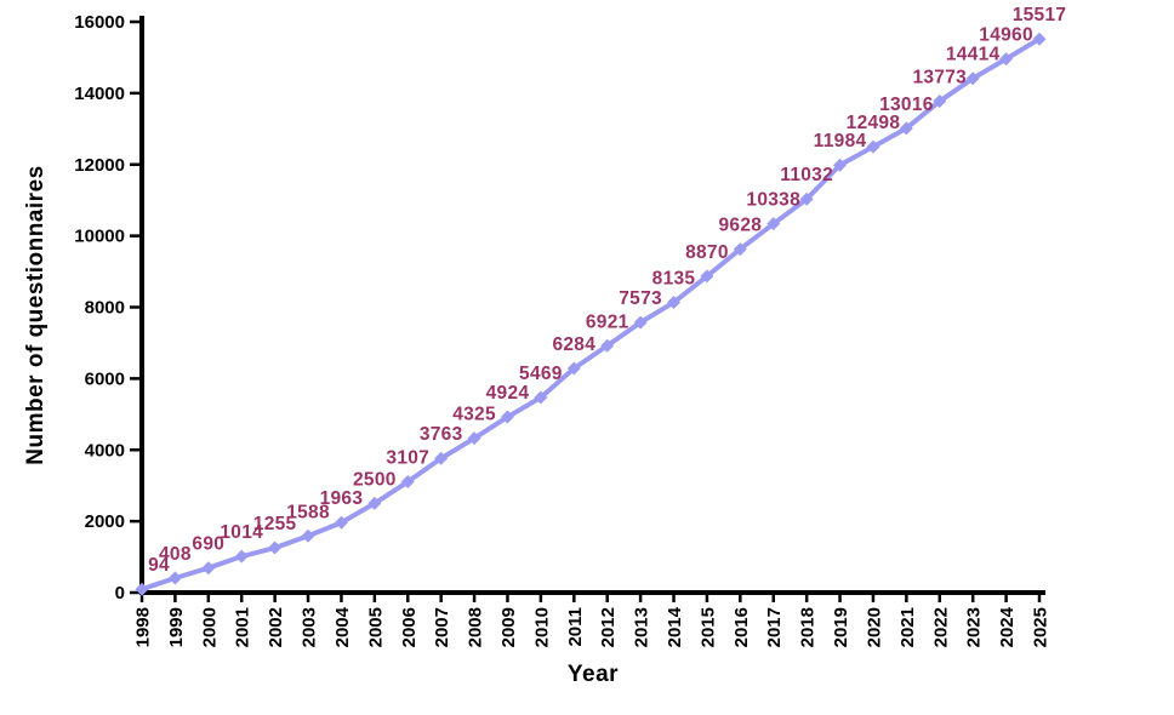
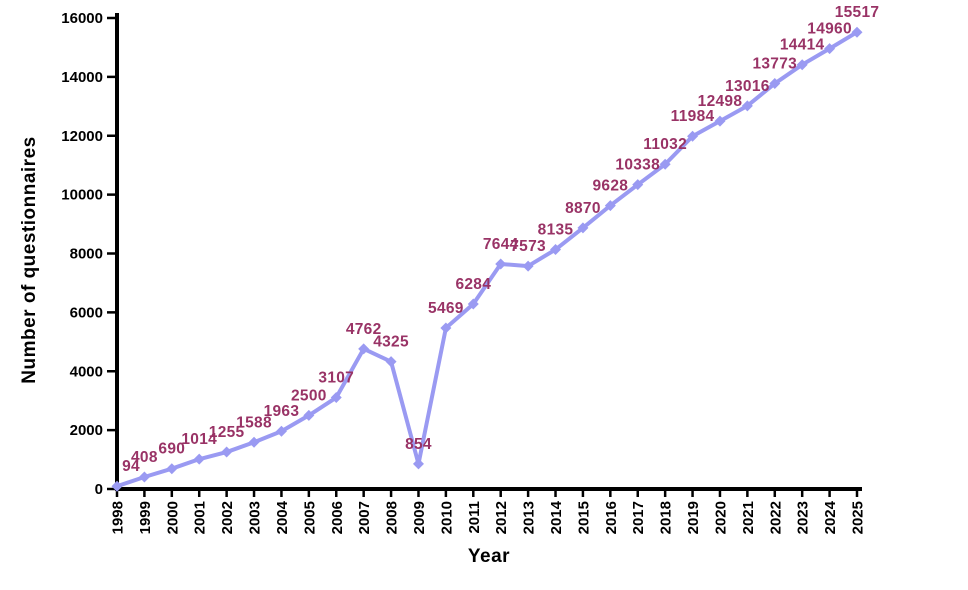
2007: 3763 -> 4762
2009: 4924 -> 854
2012: 6921 -> 7644
